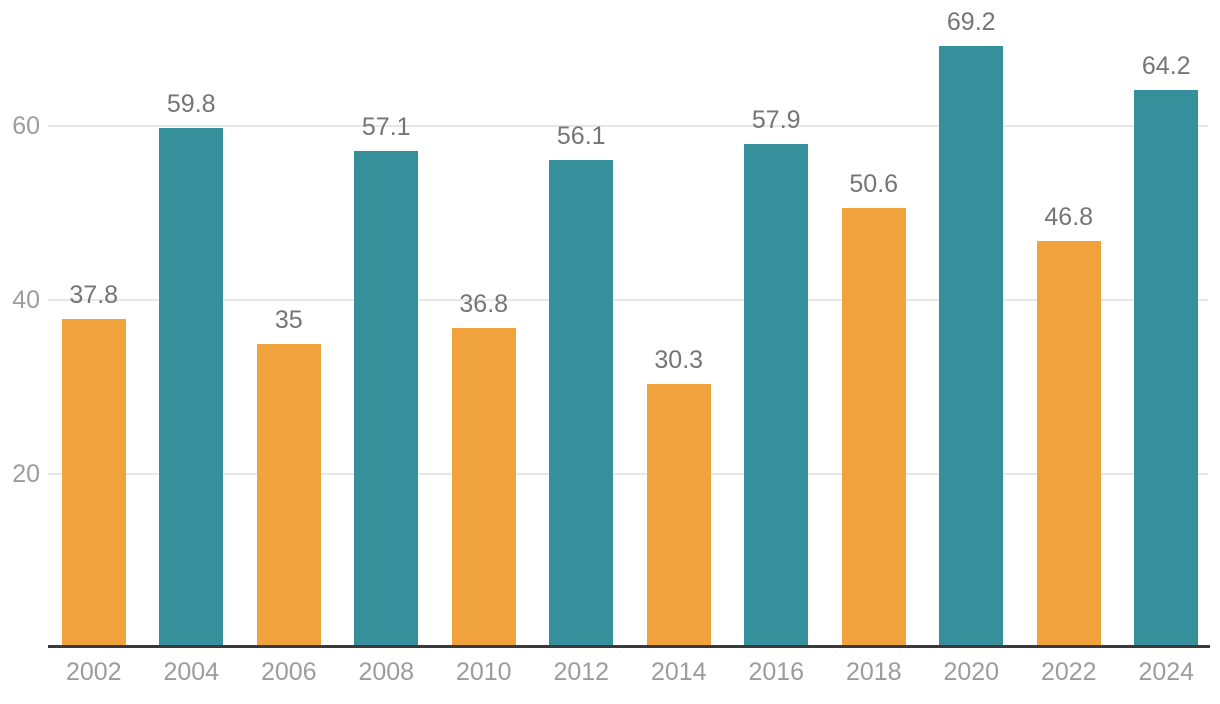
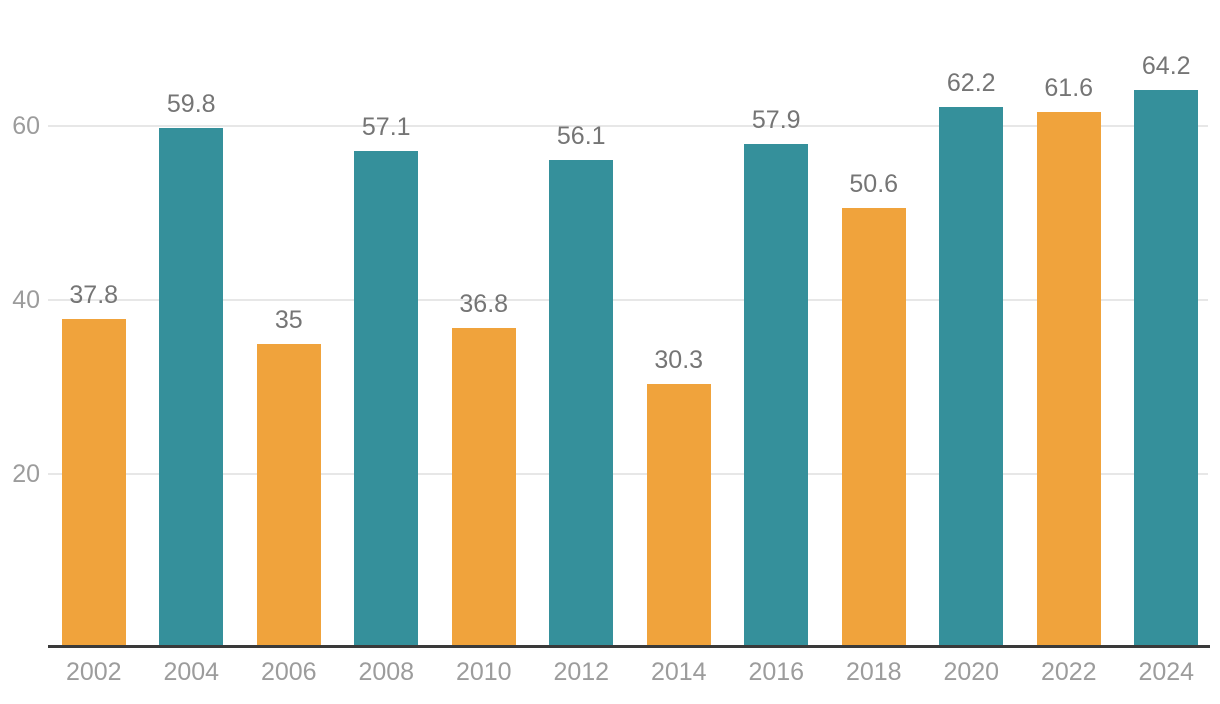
2020: 69.2 -> 62.2
2022: 46.8 -> 61.6
